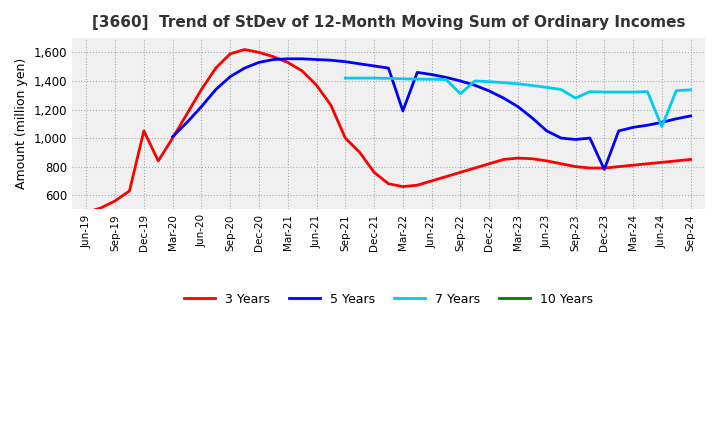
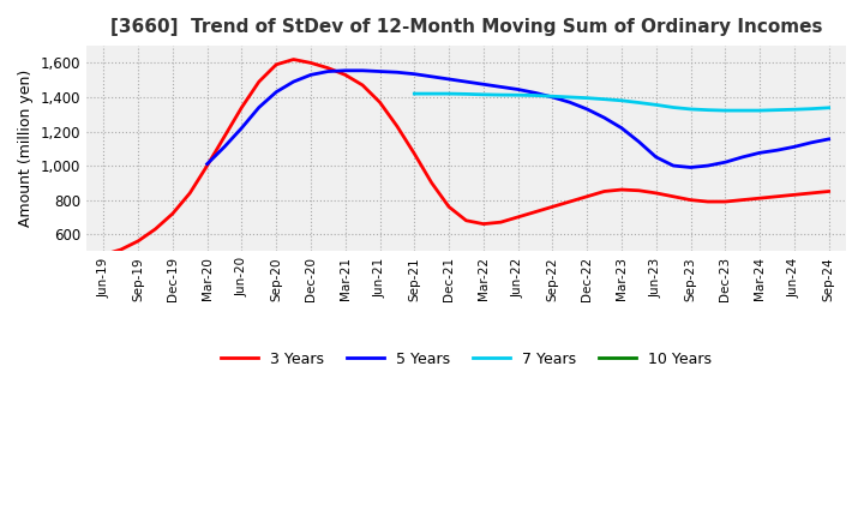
3 Years/Dec-19: 1,050 -> 720
3 Years/Sep-21: 1,000 -> 1,070
5 Years/Mar-22: 1,190 -> 1,480
7 Years/Sep-22: 1,310 -> 1,400
7 Years/Sep-23: 1,280 -> 1,330
5 Years/Dec-23: 780 -> 1,020
7 Years/Jun-24: 1,080 -> 1,330
